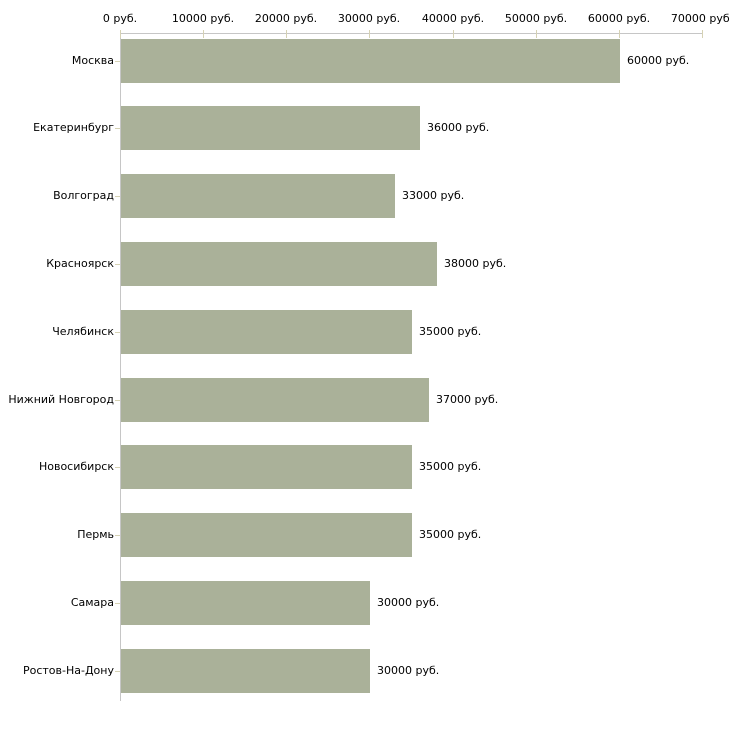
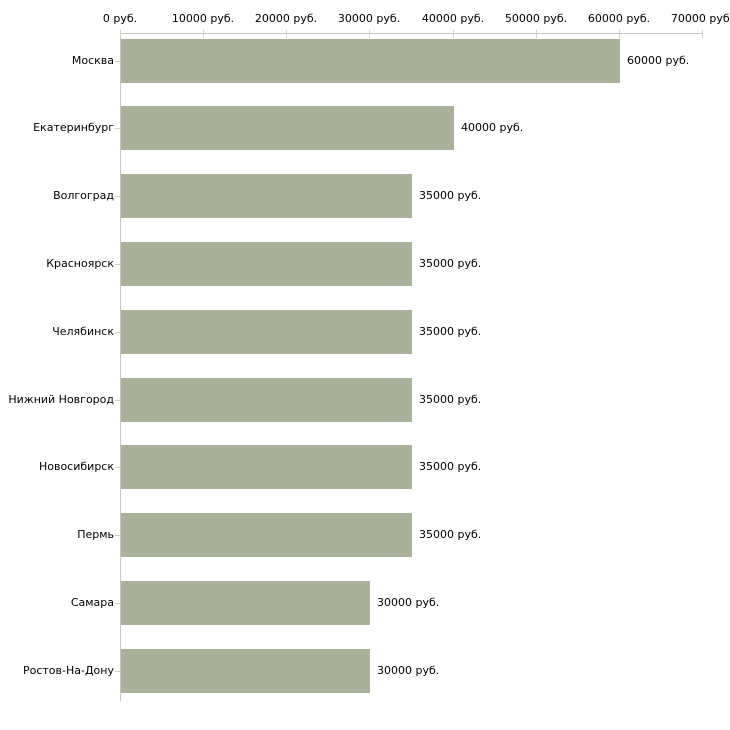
Екатеринбург: 36000 -> 40000
Волгоград: 33000 -> 35000
Красноярск: 38000 -> 35000
Нижний Новгород: 37000 -> 35000
